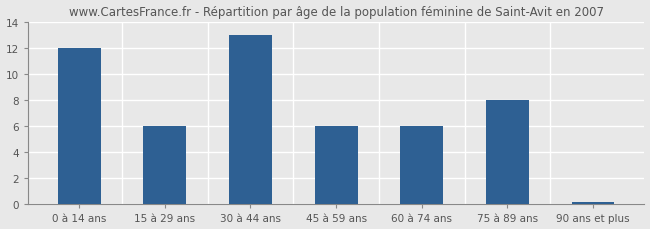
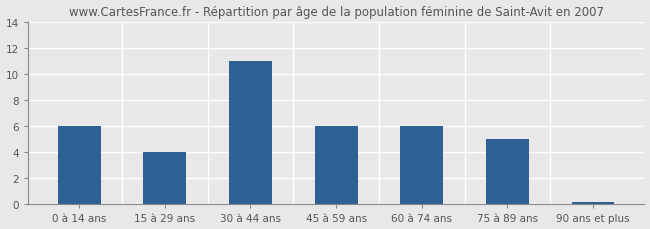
0 à 14 ans: 12.0 -> 6.0
15 à 29 ans: 6.0 -> 4.0
30 à 44 ans: 13.0 -> 11.0
75 à 89 ans: 8.0 -> 5.0
